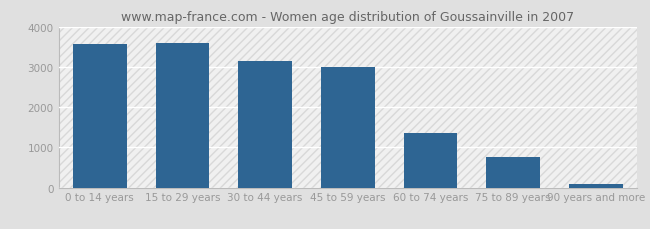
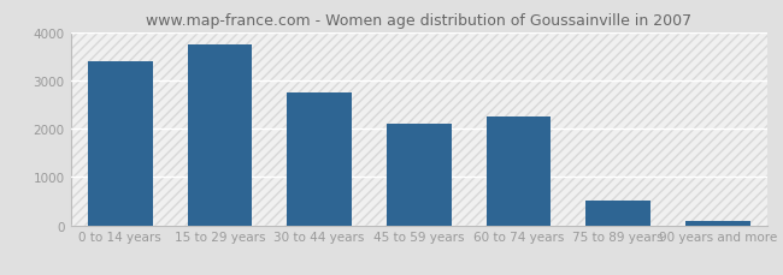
0 to 14 years: 3560 -> 3400
15 to 29 years: 3600 -> 3750
30 to 44 years: 3150 -> 2750
45 to 59 years: 3000 -> 2100
60 to 74 years: 1360 -> 2250
75 to 89 years: 760 -> 500
